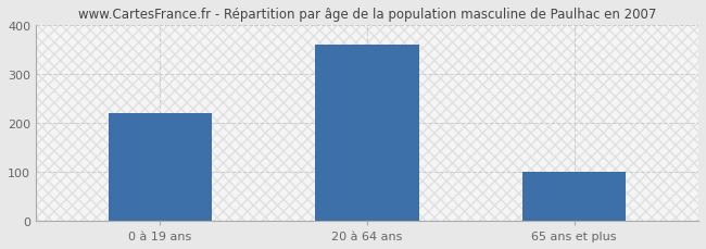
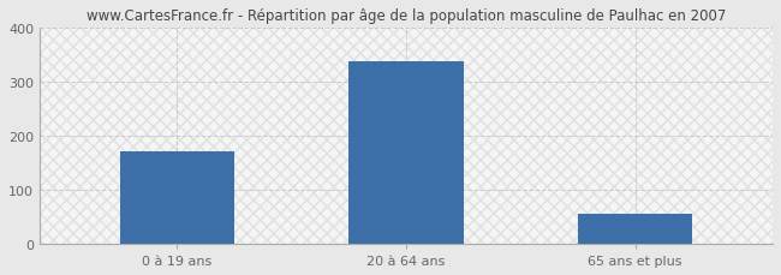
0 à 19 ans: 220 -> 170
20 à 64 ans: 360 -> 338
65 ans et plus: 100 -> 55
